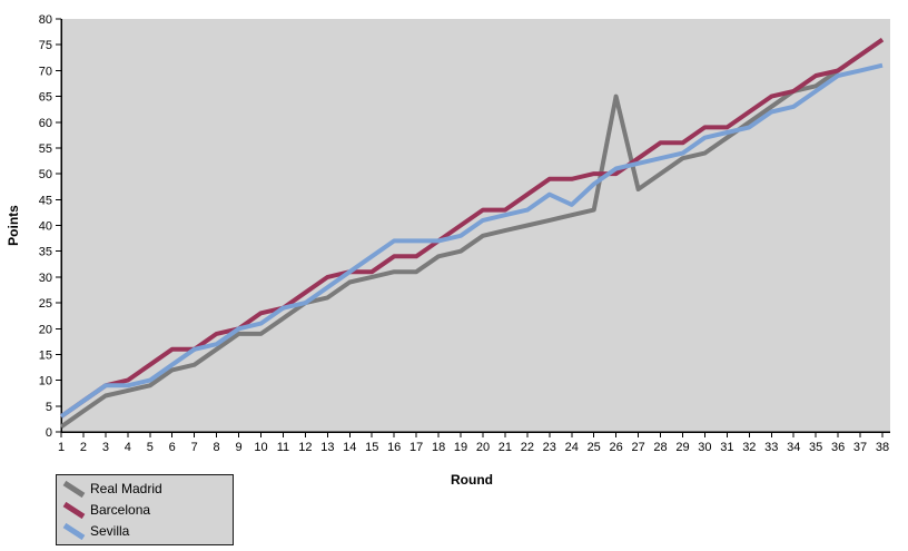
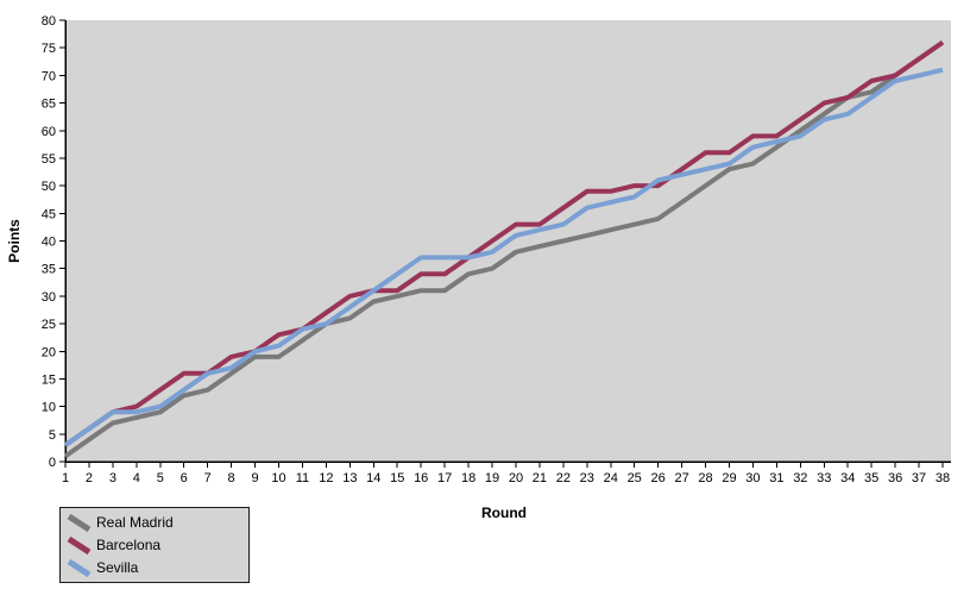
Sevilla/24: 44 -> 47
Real Madrid/26: 65 -> 44
